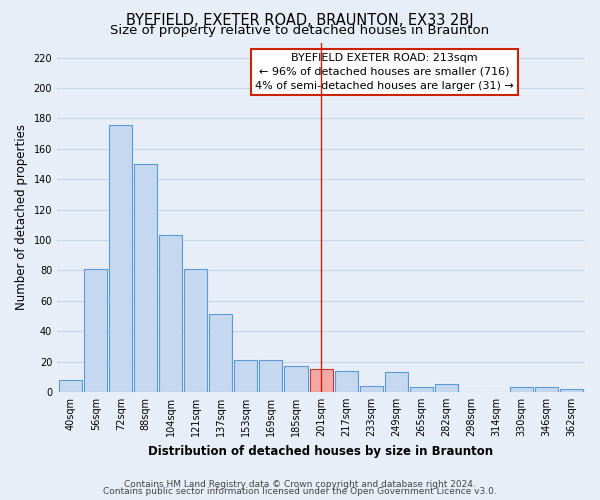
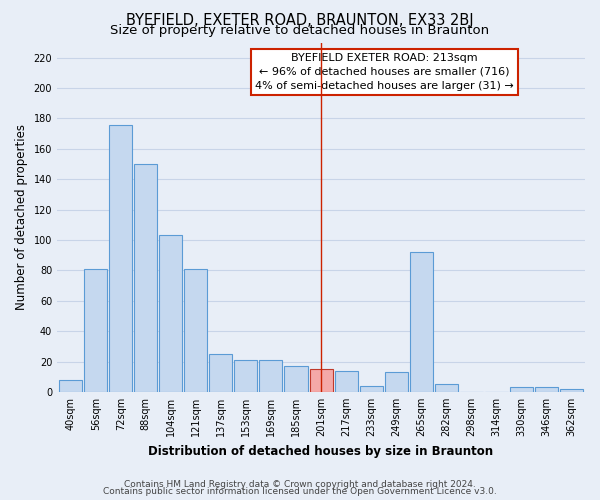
137sqm: 51 -> 25
265sqm: 3 -> 92
